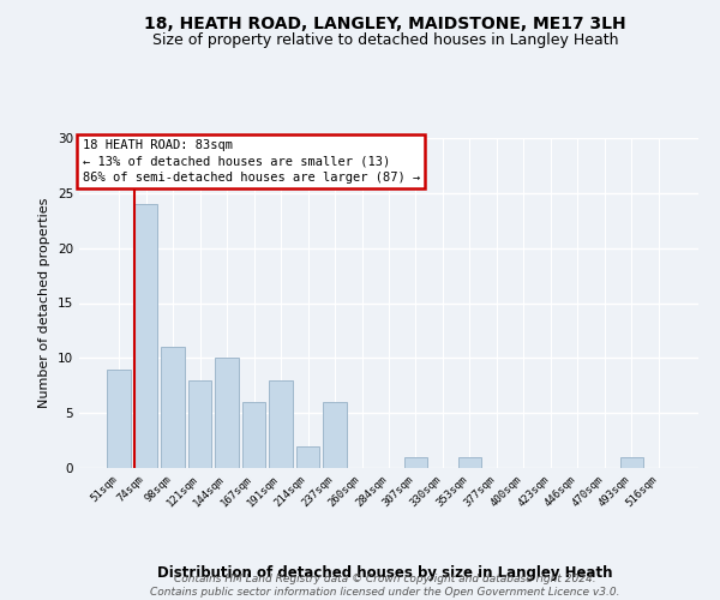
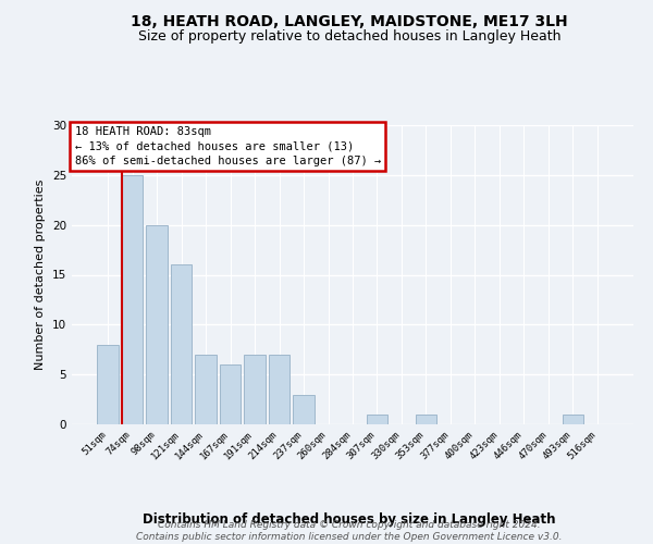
51sqm: 9 -> 8
74sqm: 24 -> 25
98sqm: 11 -> 20
121sqm: 8 -> 16
144sqm: 10 -> 7
191sqm: 8 -> 7
214sqm: 2 -> 7
237sqm: 6 -> 3
